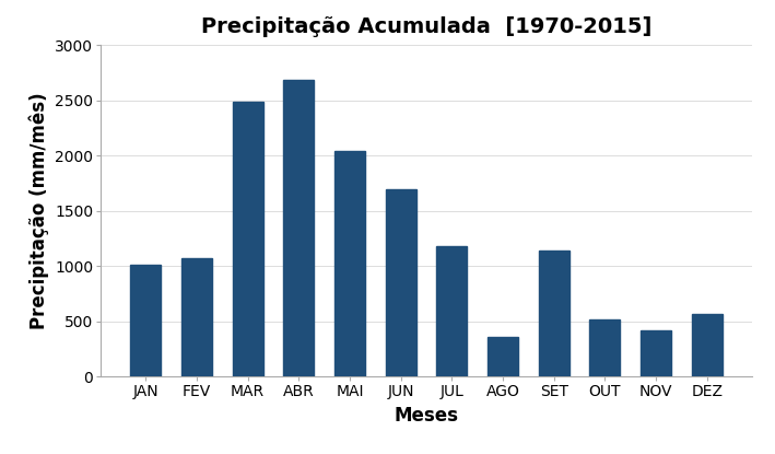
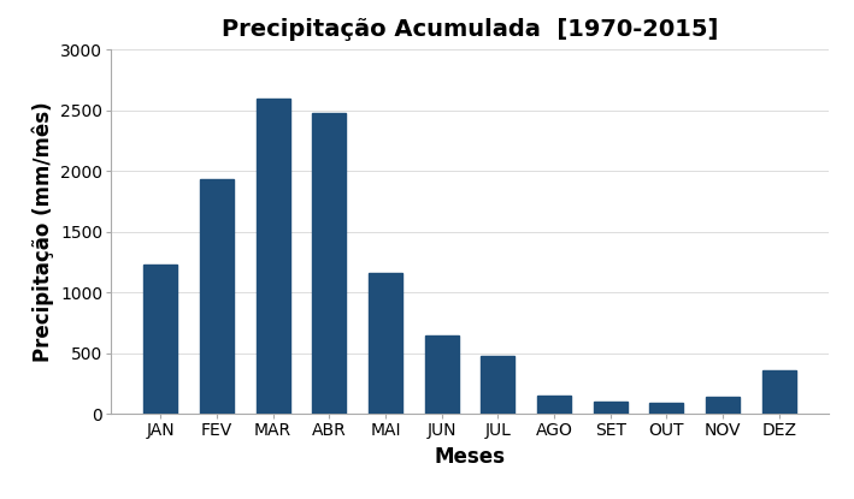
JAN: 1010 -> 1230
FEV: 1070 -> 1940
MAR: 2490 -> 2600
ABR: 2690 -> 2480
MAI: 2040 -> 1160
JUN: 1700 -> 650
JUL: 1180 -> 480
AGO: 360 -> 160
SET: 1140 -> 100
OUT: 520 -> 90
NOV: 420 -> 140
DEZ: 570 -> 360
